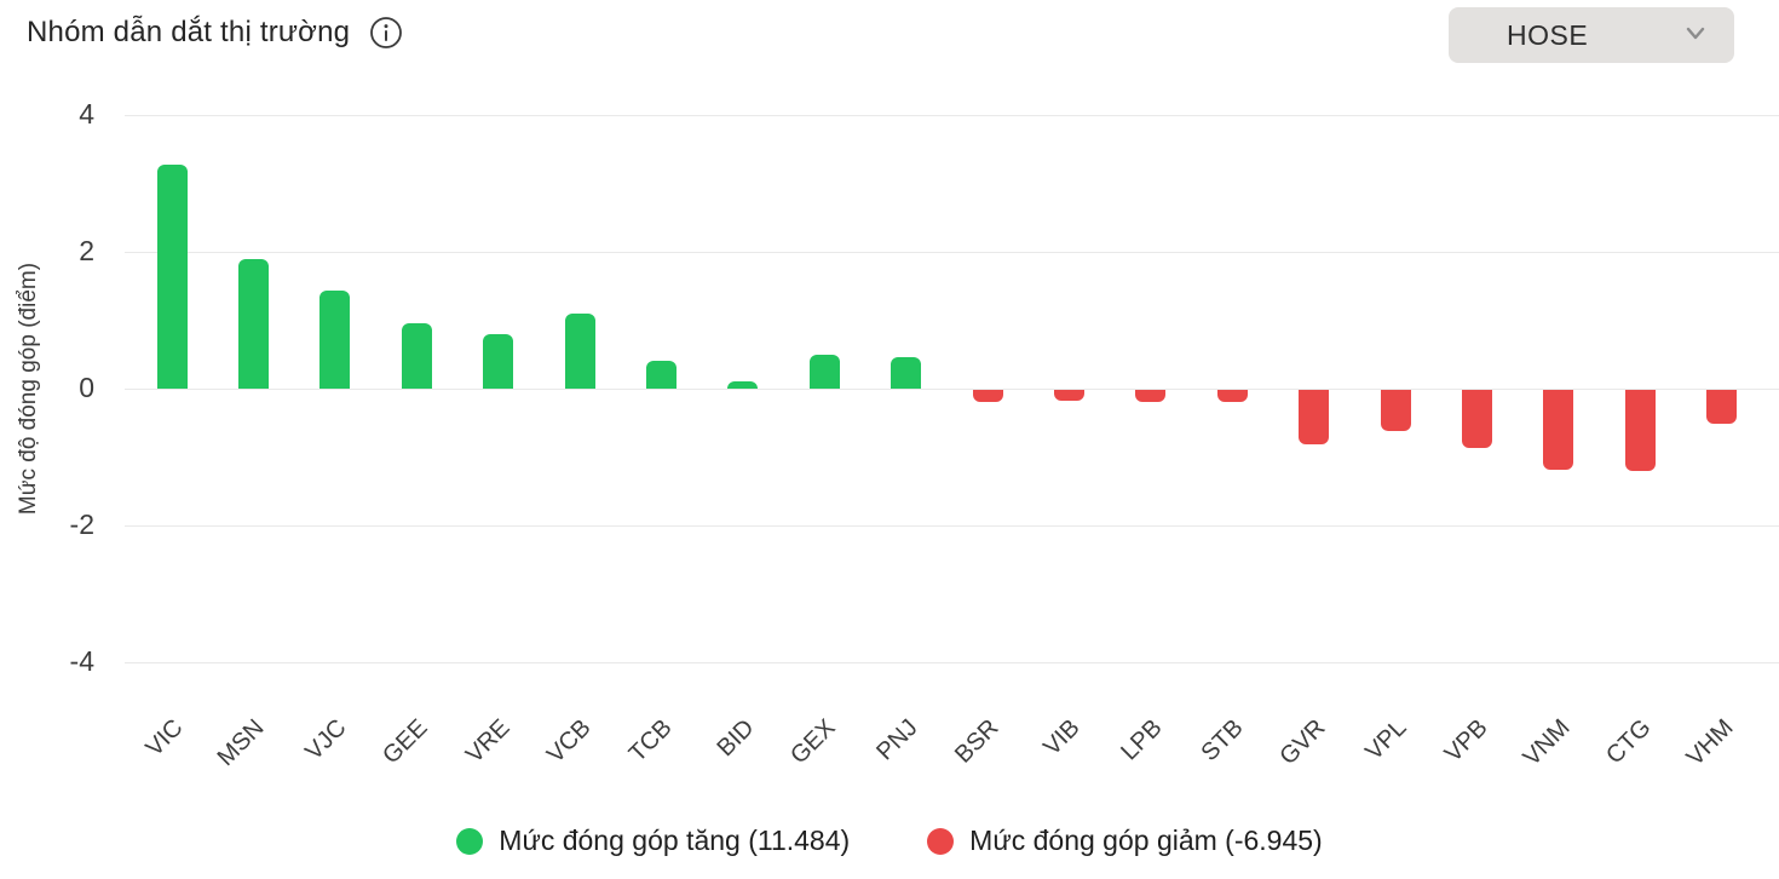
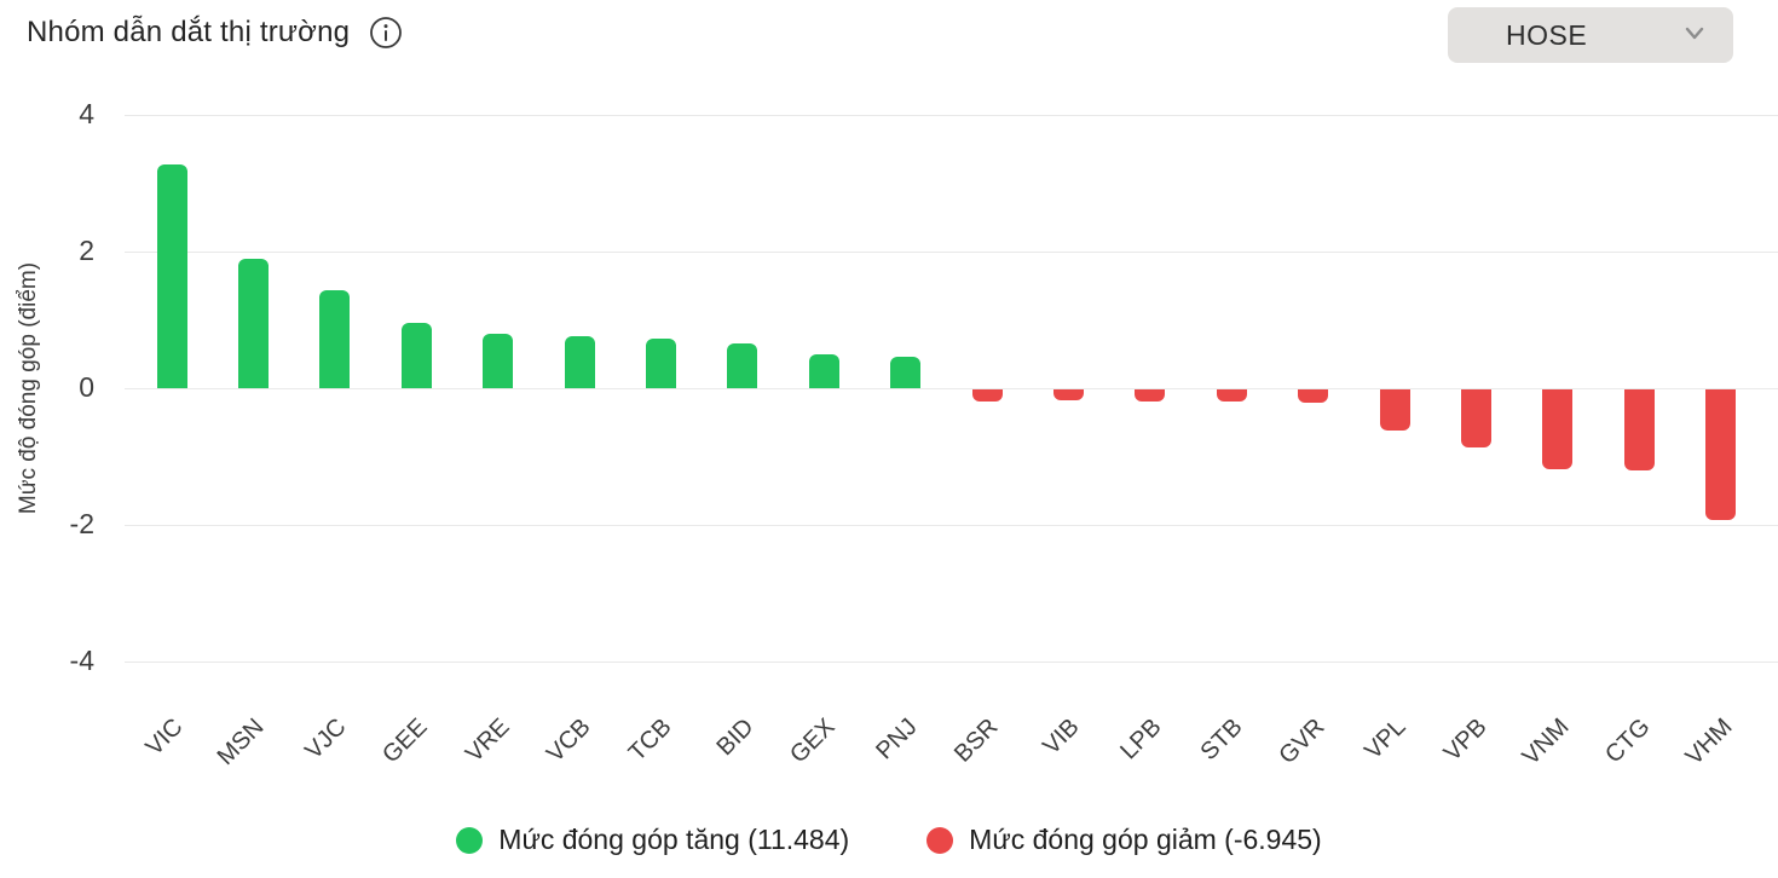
VCB: 1.1 -> 0.8
TCB: 0.4 -> 0.7
BID: 0.1 -> 0.7
GVR: -0.8 -> -0.2
VHM: -0.5 -> -1.9
